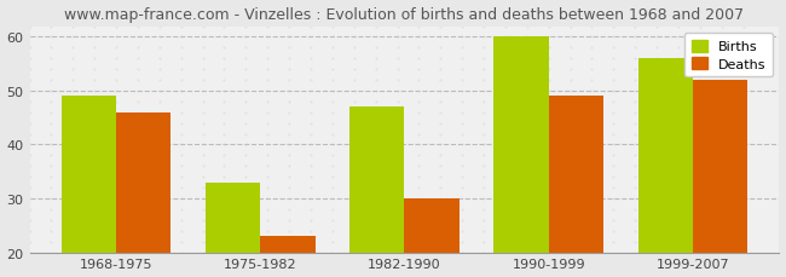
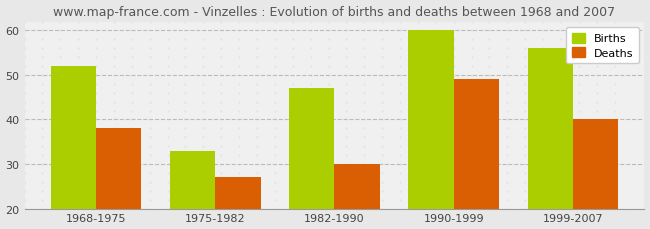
Births/1968-1975: 49 -> 52
Deaths/1968-1975: 46 -> 38
Deaths/1975-1982: 23 -> 27
Deaths/1999-2007: 52 -> 40
